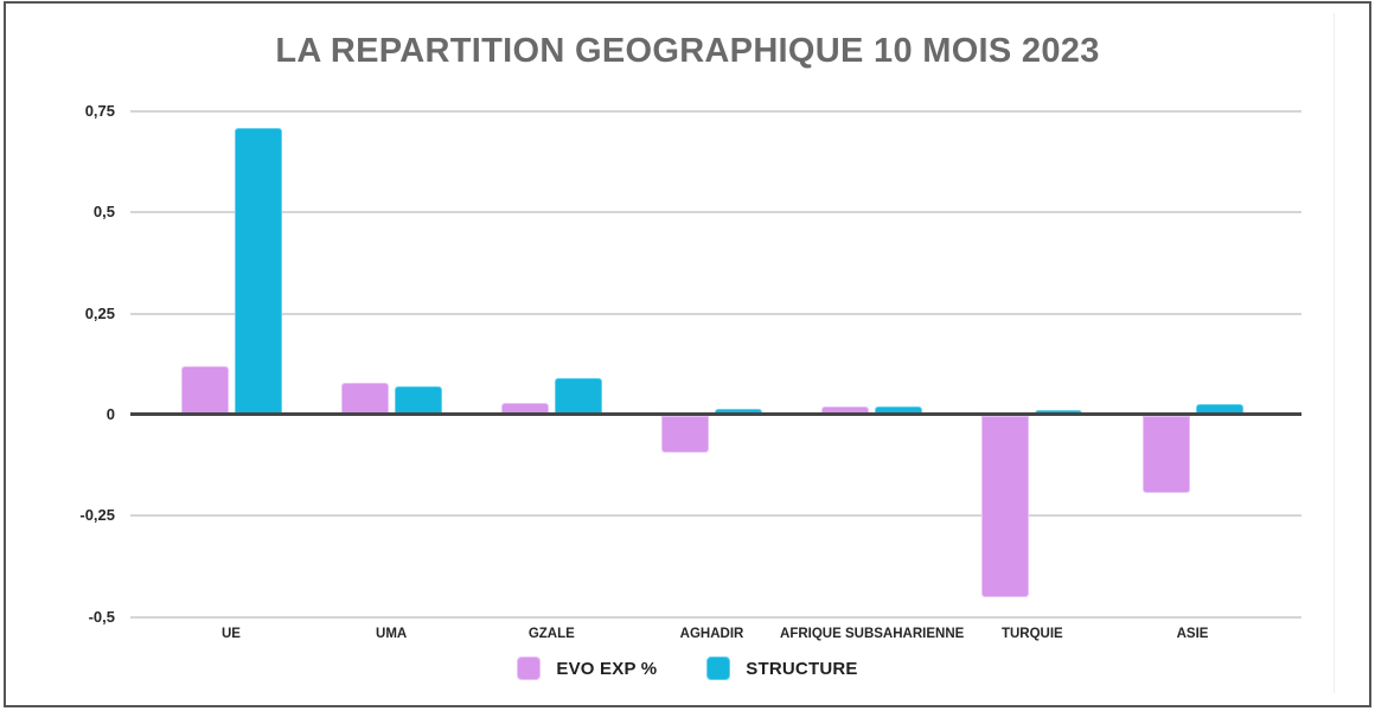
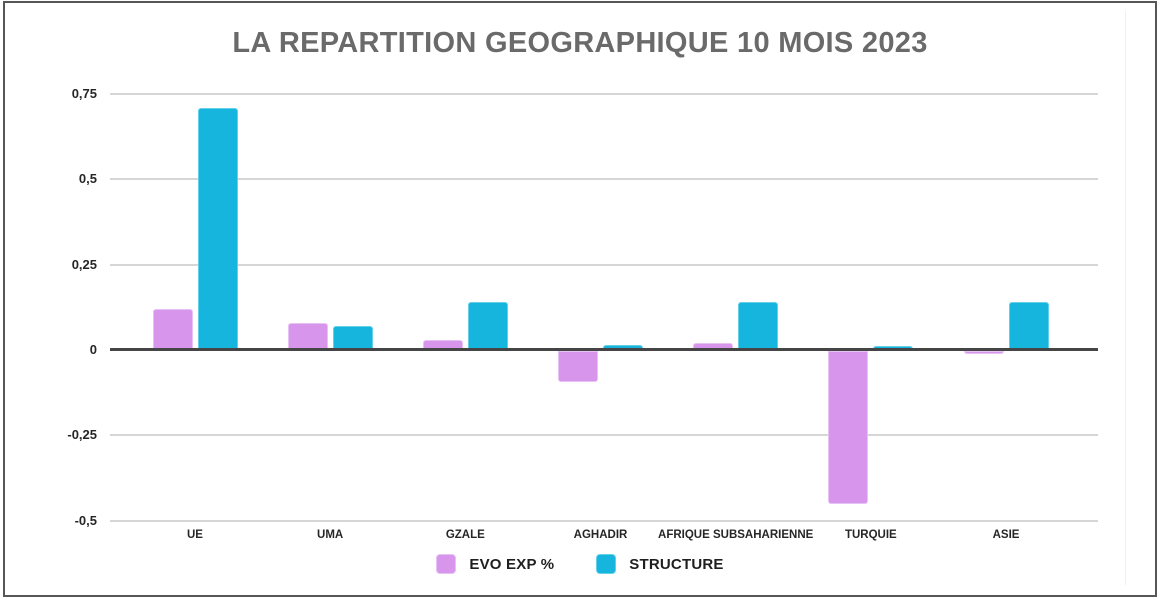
STRUCTURE/GZALE: 0,09 -> 0,14
STRUCTURE/AFRIQUE SUBSAHARIENNE: 0,02 -> 0,14
EVO EXP %/ASIE: -0,19 -> -0,01
STRUCTURE/ASIE: 0,03 -> 0,14
